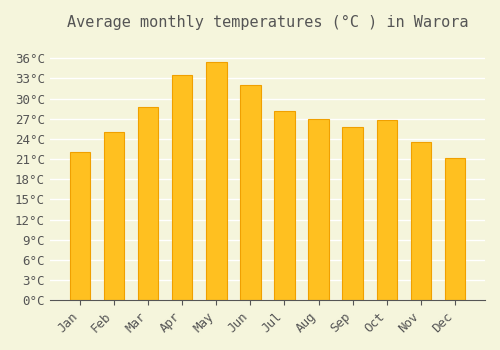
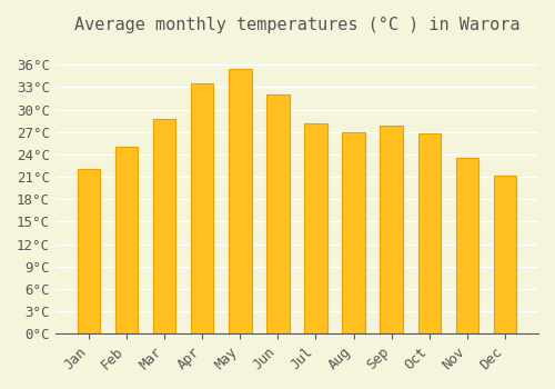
Sep: 25.8°C -> 27.8°C
